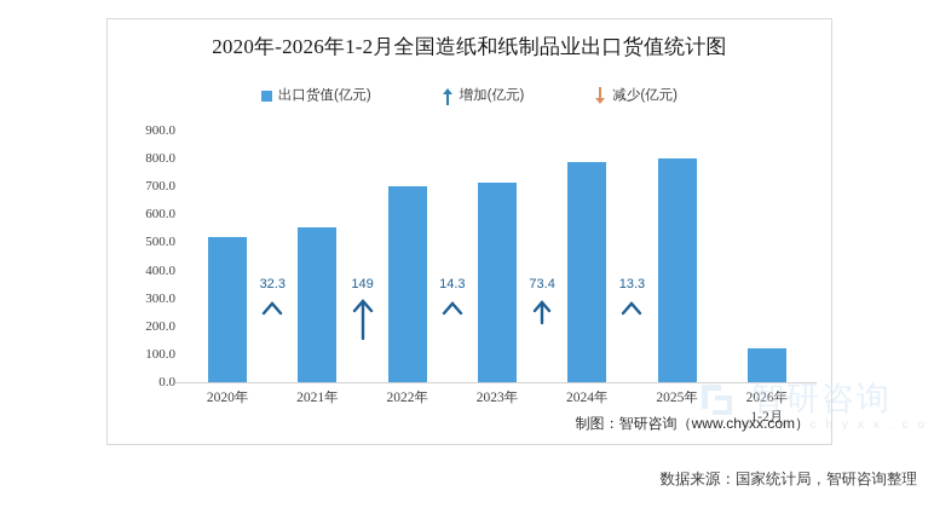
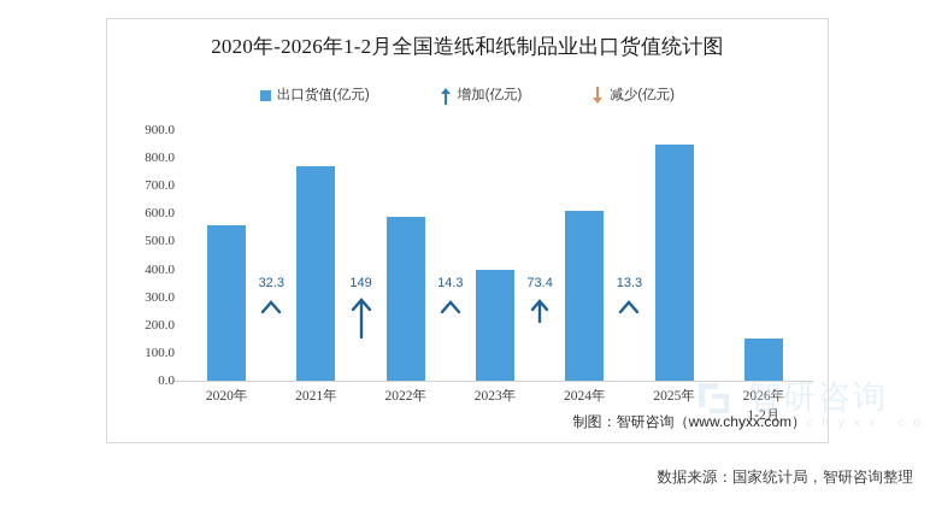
2020年: 520 -> 560
2021年: 550 -> 770
2022年: 700 -> 590
2023年: 720 -> 400
2024年: 790 -> 610
2025年: 800 -> 850
2026年 1-2月: 120 -> 150
